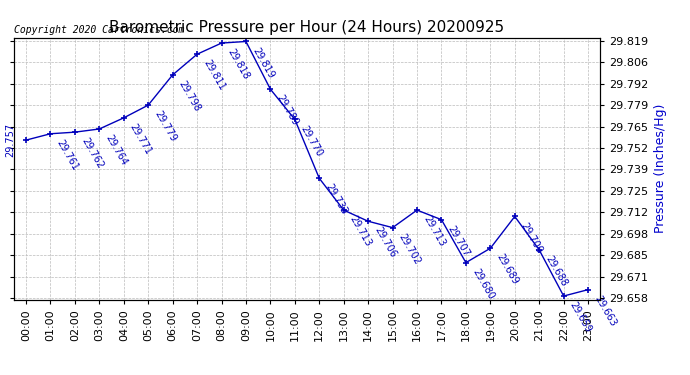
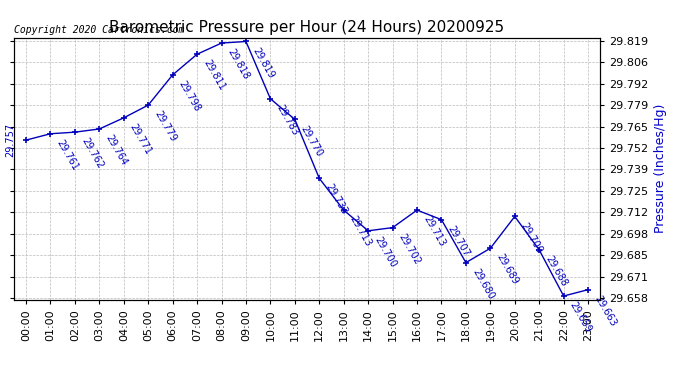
10:00: 29.789 -> 29.783
14:00: 29.706 -> 29.700
